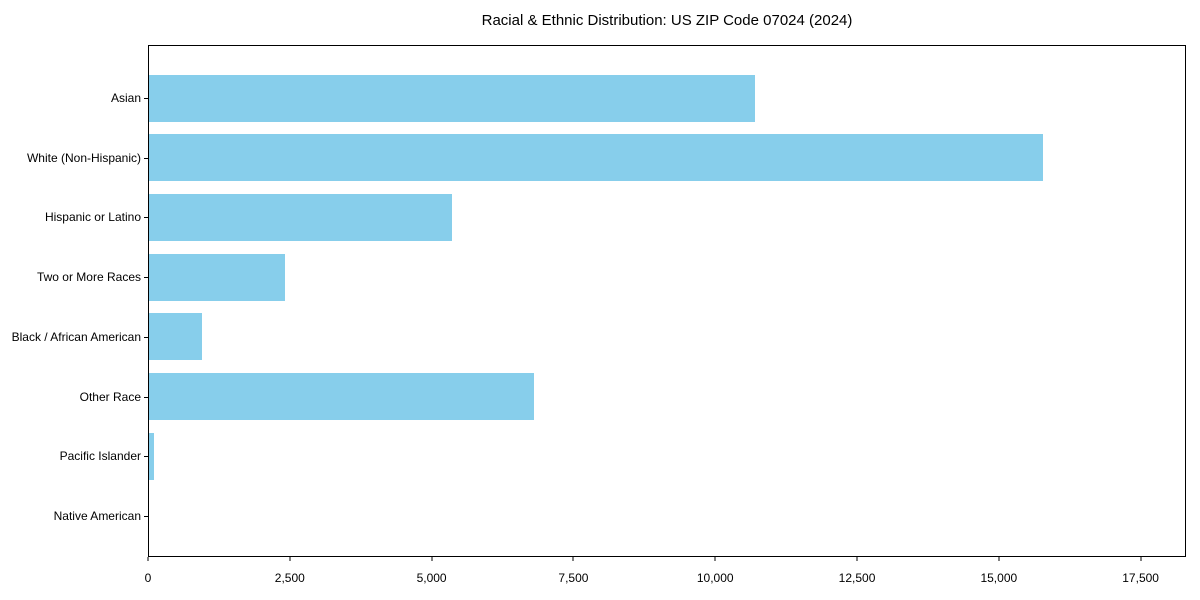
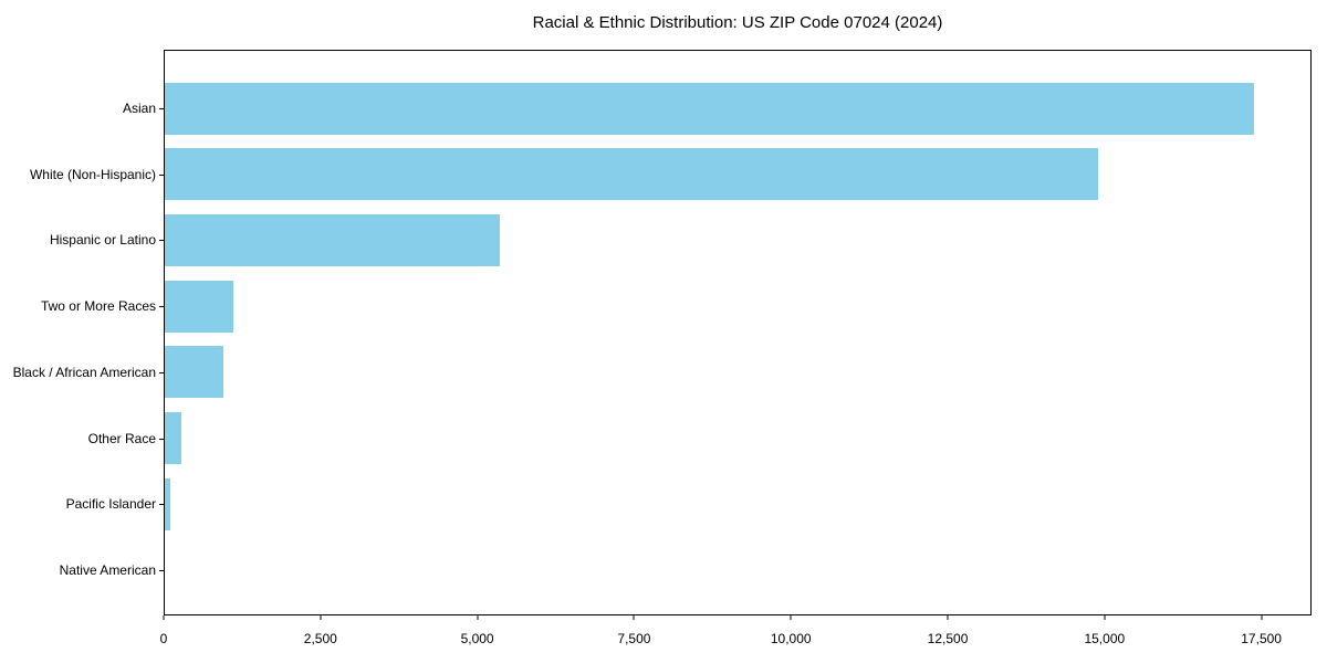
Asian: 10700 -> 17400
White (Non-Hispanic): 15800 -> 14900
Two or More Races: 2400 -> 1100
Other Race: 6800 -> 300
